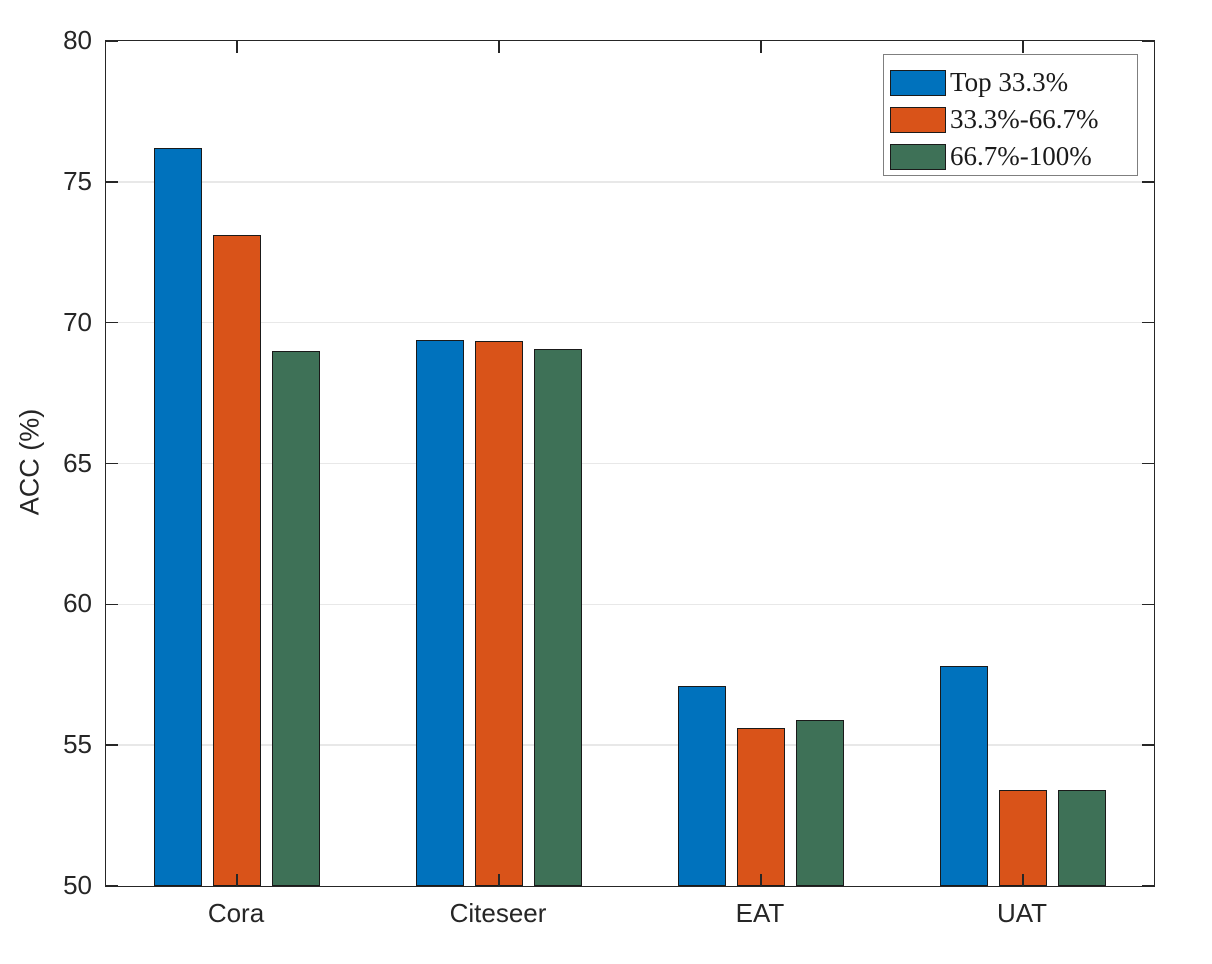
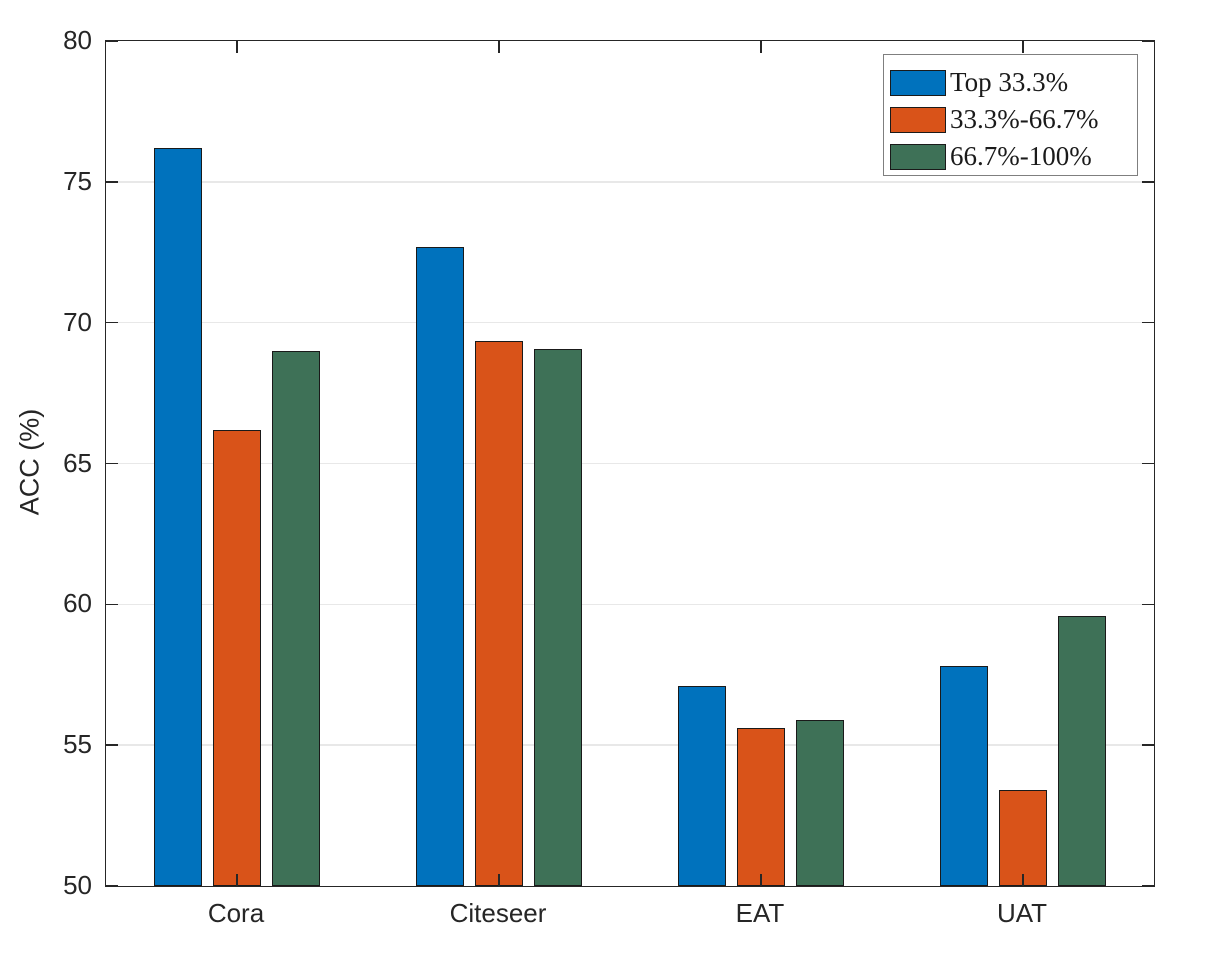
33.3%-66.7%/Cora: 73.1 -> 66.2
Top 33.3%/Citeseer: 69.4 -> 72.7
66.7%-100%/UAT: 53.4 -> 59.6
